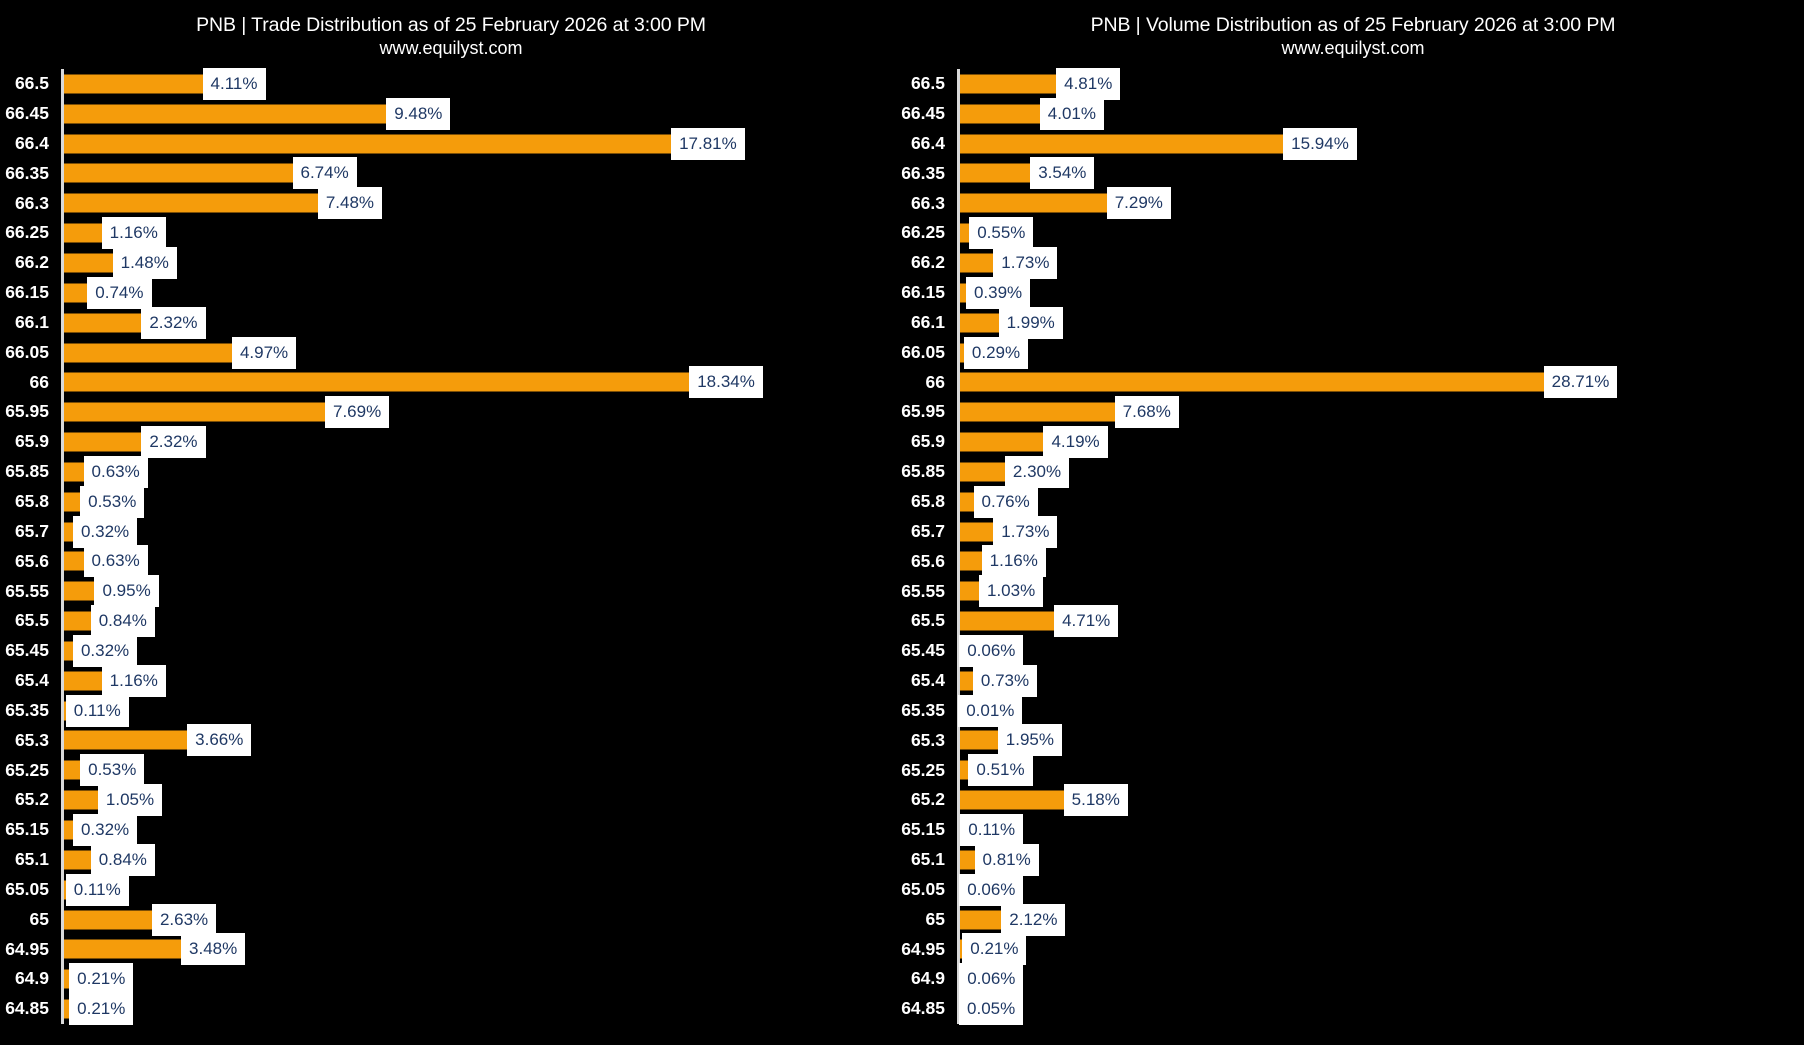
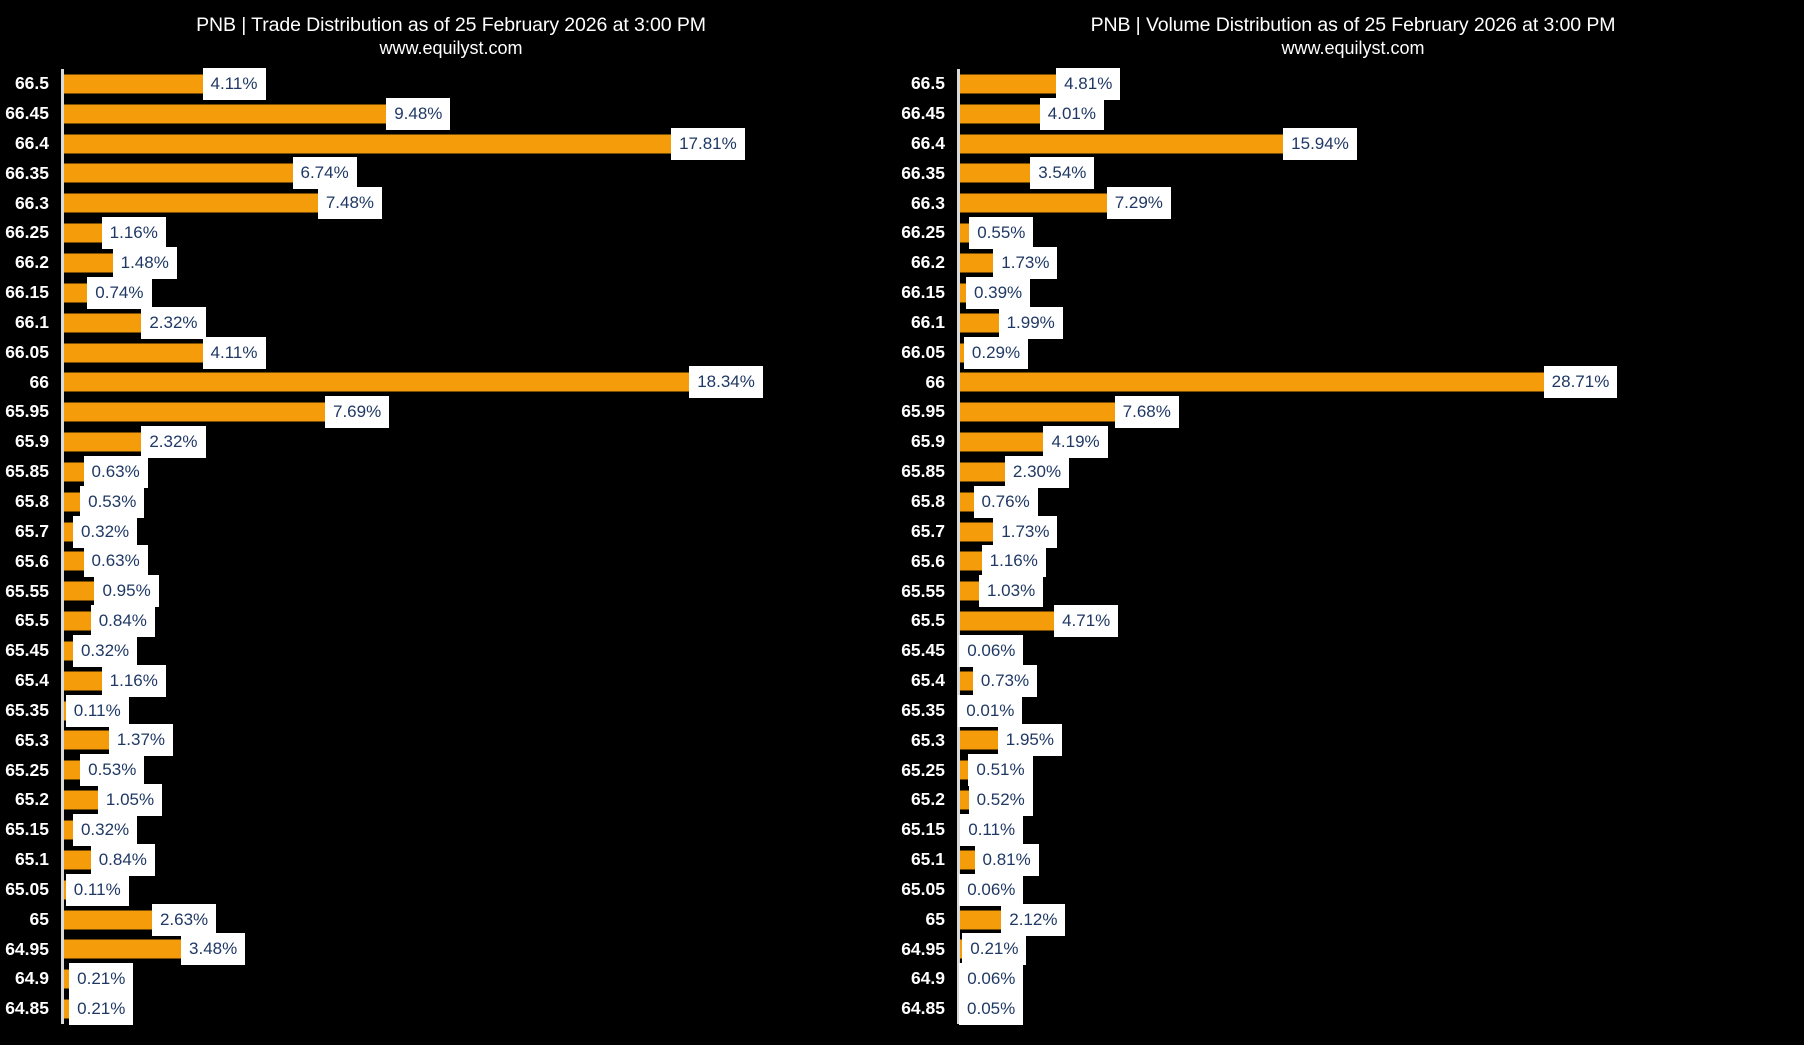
PNB | Trade Distribution as of 25 February 2026 at 3:00 PM/66.05: 4.97% -> 4.11%
PNB | Trade Distribution as of 25 February 2026 at 3:00 PM/65.3: 3.66% -> 1.37%
PNB | Volume Distribution as of 25 February 2026 at 3:00 PM/65.2: 5.18% -> 0.52%
